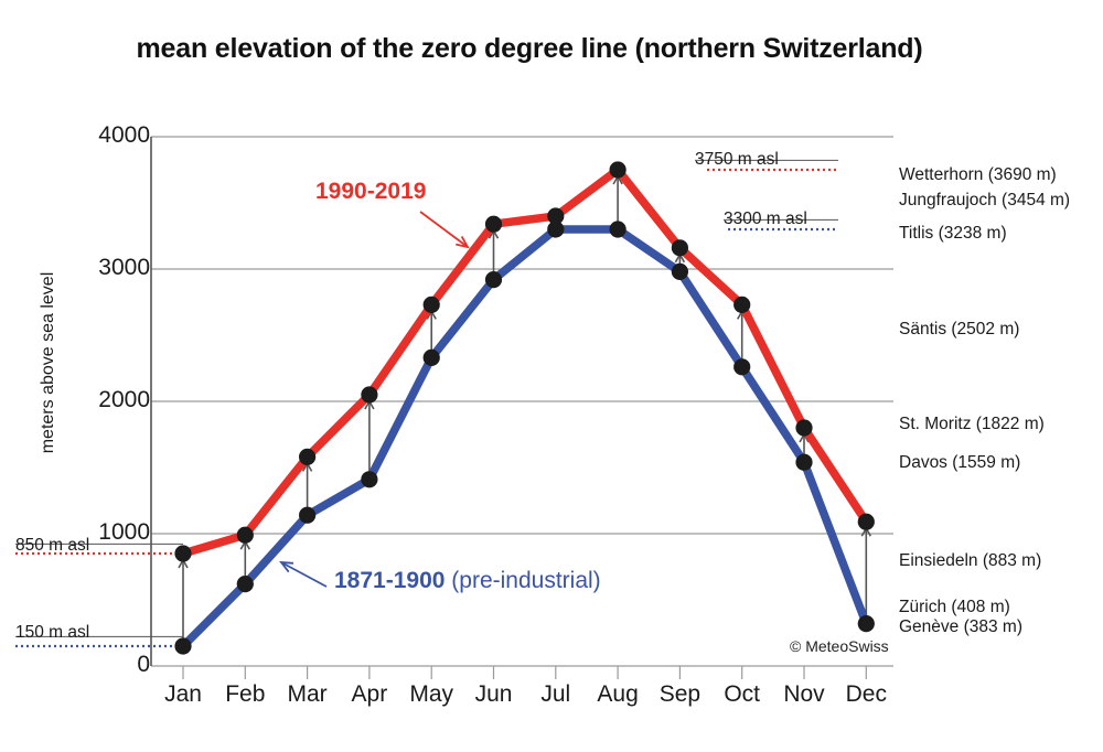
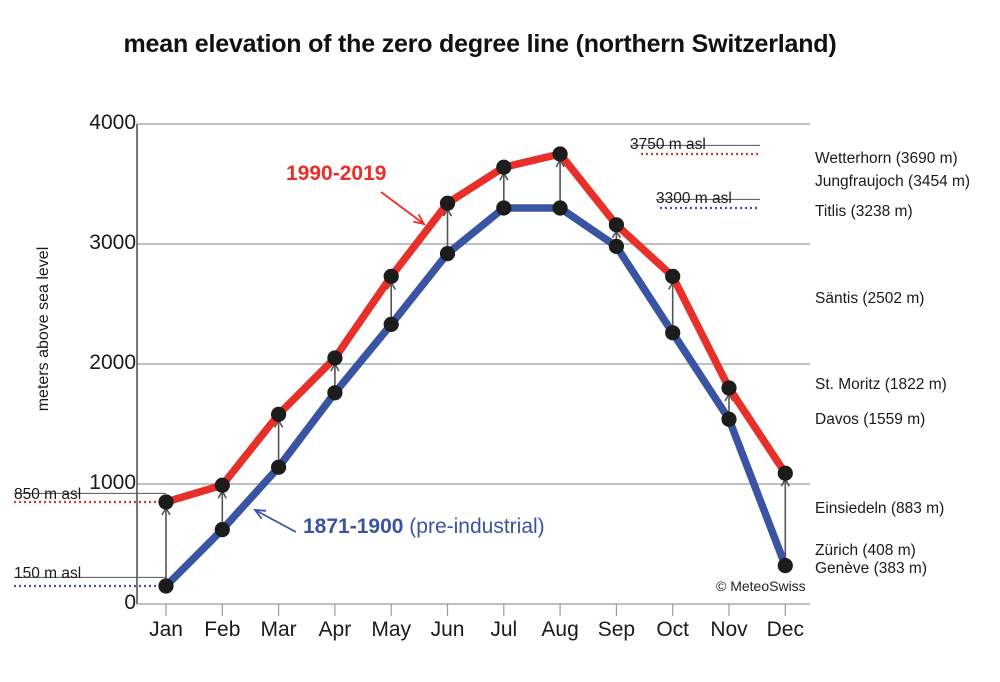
1871-1900/Apr: 1410 -> 1760
1990-2019/Jul: 3400 -> 3640
